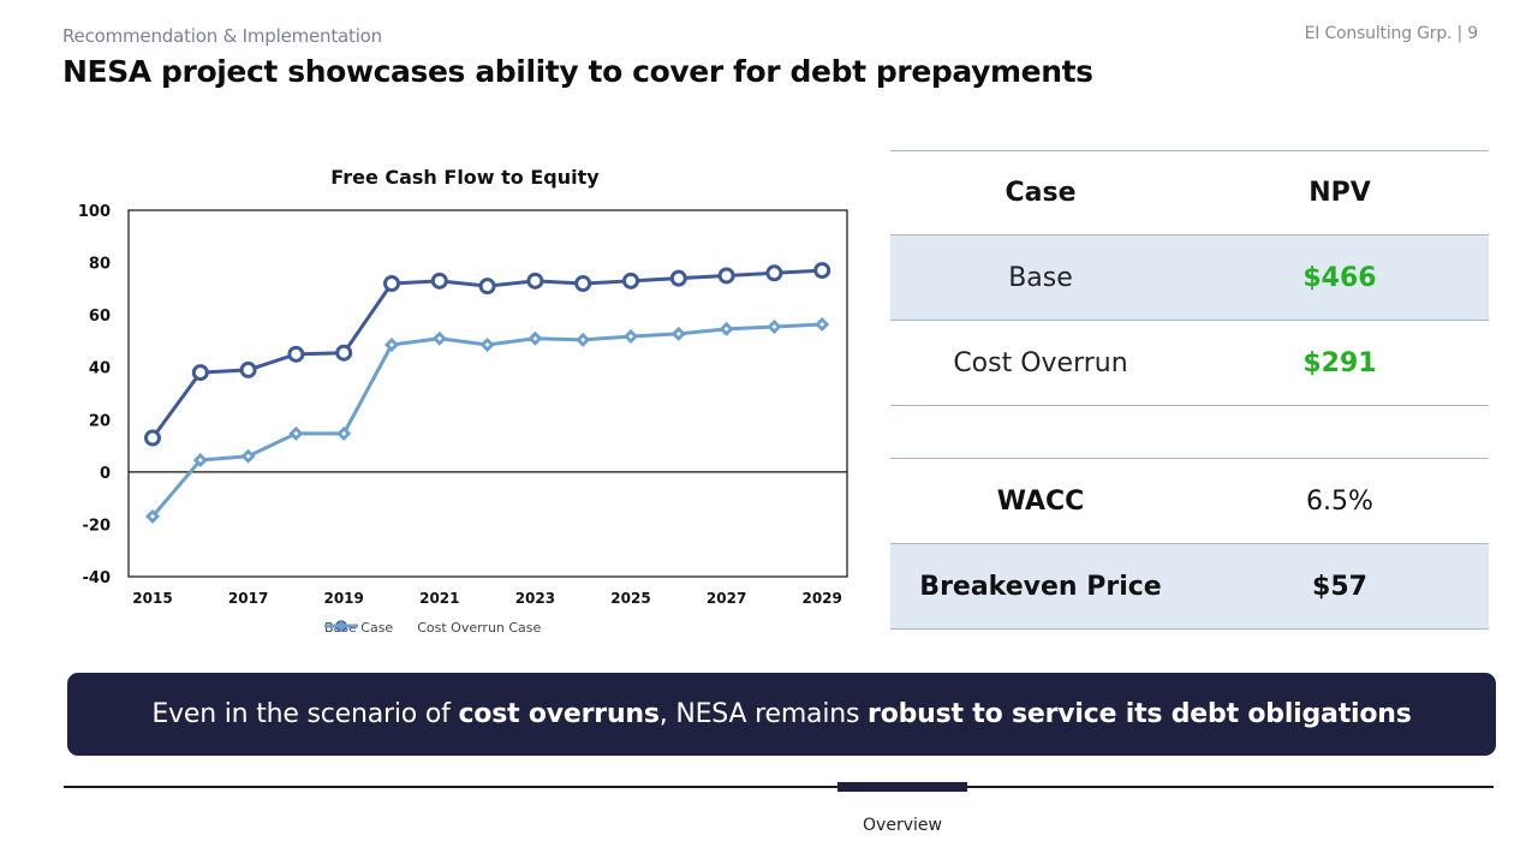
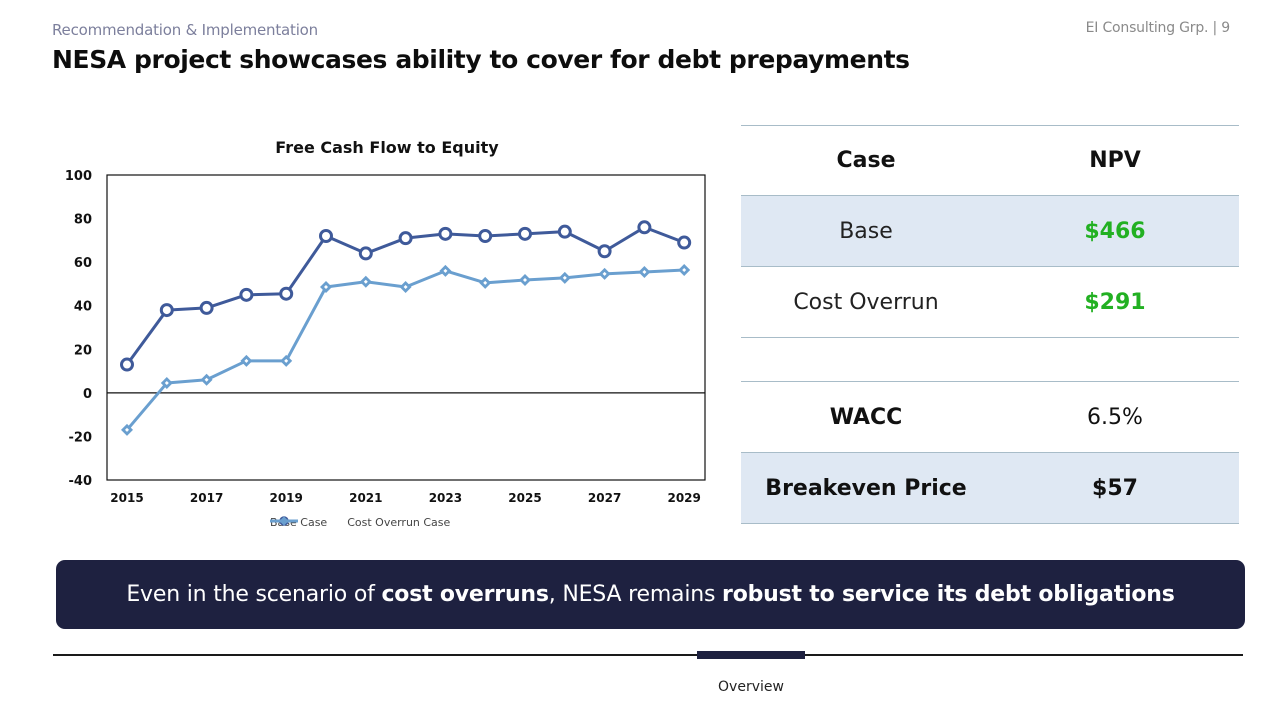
Base Case/2021: 73 -> 64
Cost Overrun Case/2023: 51 -> 56
Base Case/2027: 75 -> 65
Base Case/2029: 77 -> 69
